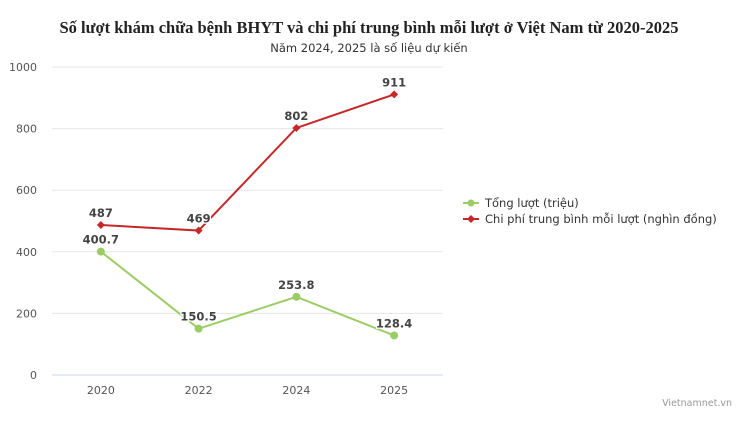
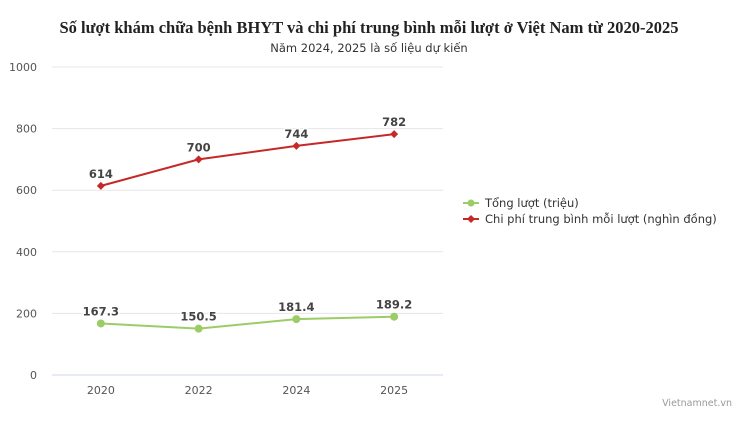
Tổng lượt (triệu)/2020: 400.7 -> 167.3
Chi phí trung bình mỗi lượt (nghìn đồng)/2020: 487 -> 614
Chi phí trung bình mỗi lượt (nghìn đồng)/2022: 469 -> 700
Tổng lượt (triệu)/2024: 253.8 -> 181.4
Chi phí trung bình mỗi lượt (nghìn đồng)/2024: 802 -> 744
Tổng lượt (triệu)/2025: 128.4 -> 189.2
Chi phí trung bình mỗi lượt (nghìn đồng)/2025: 911 -> 782
